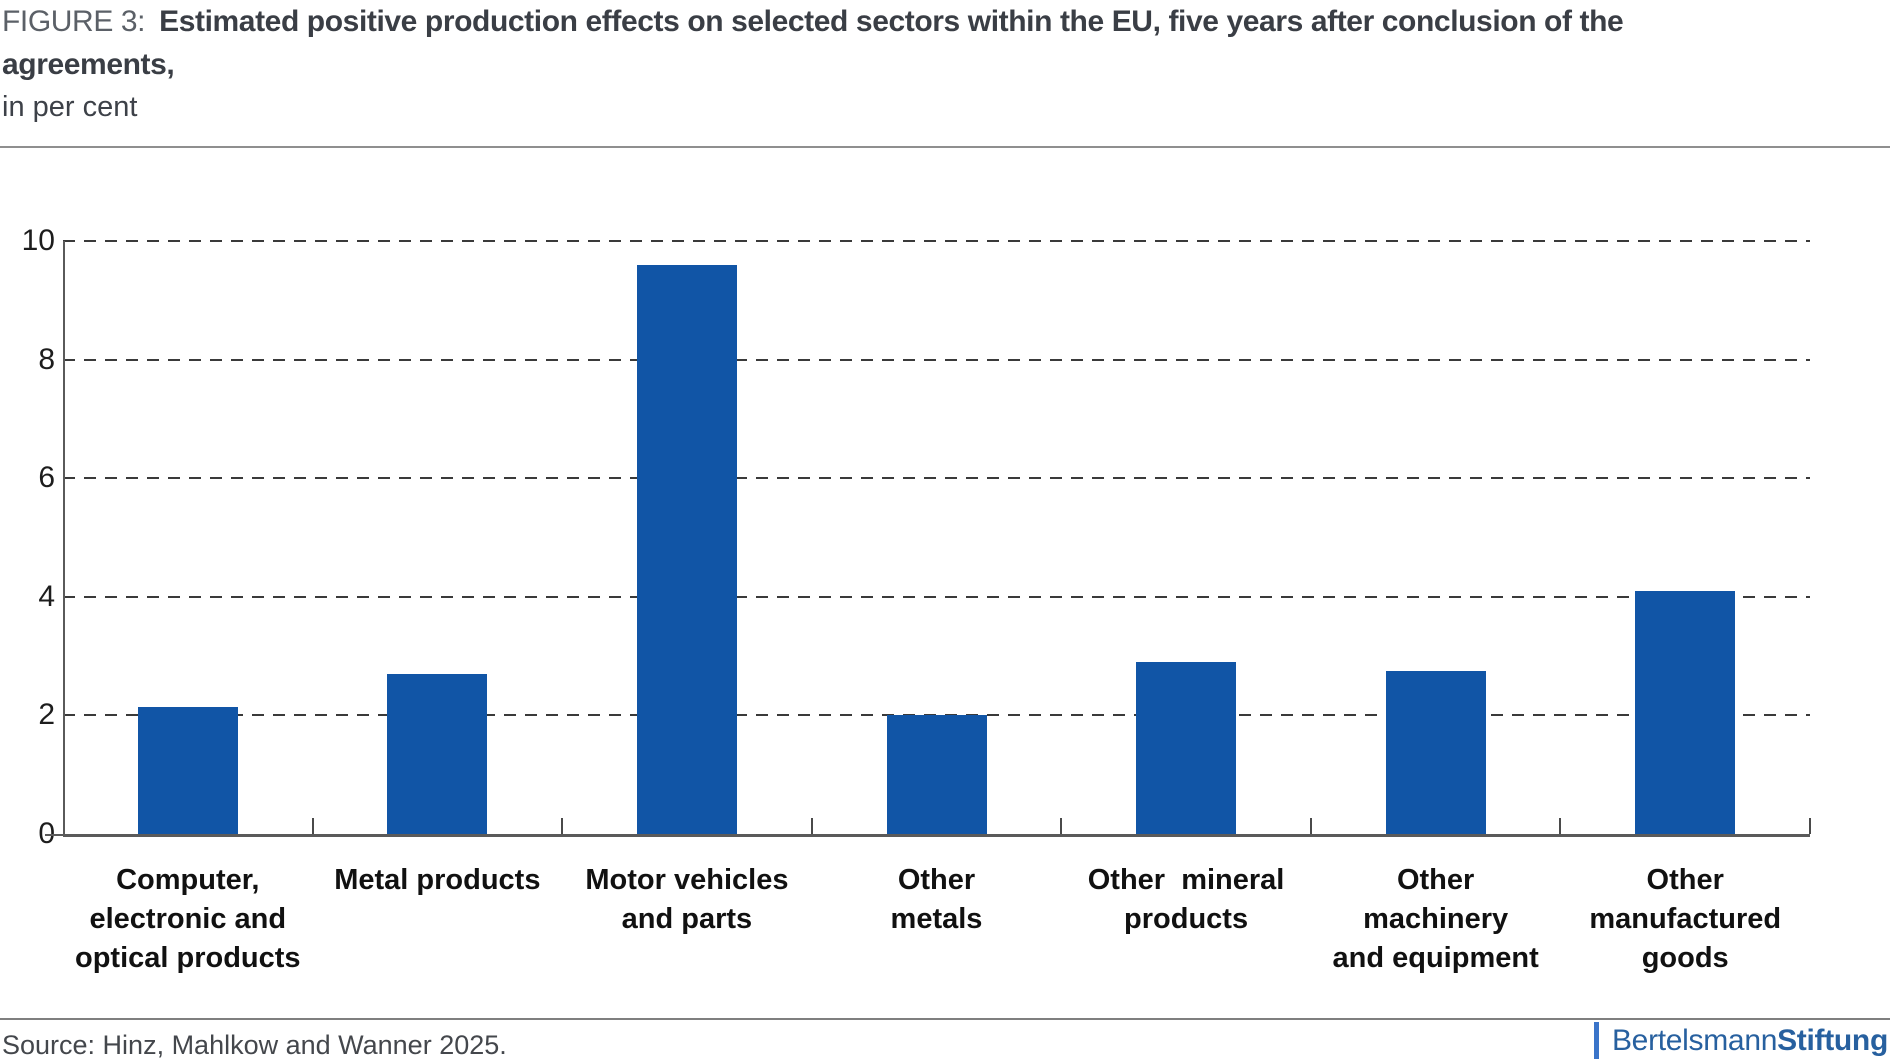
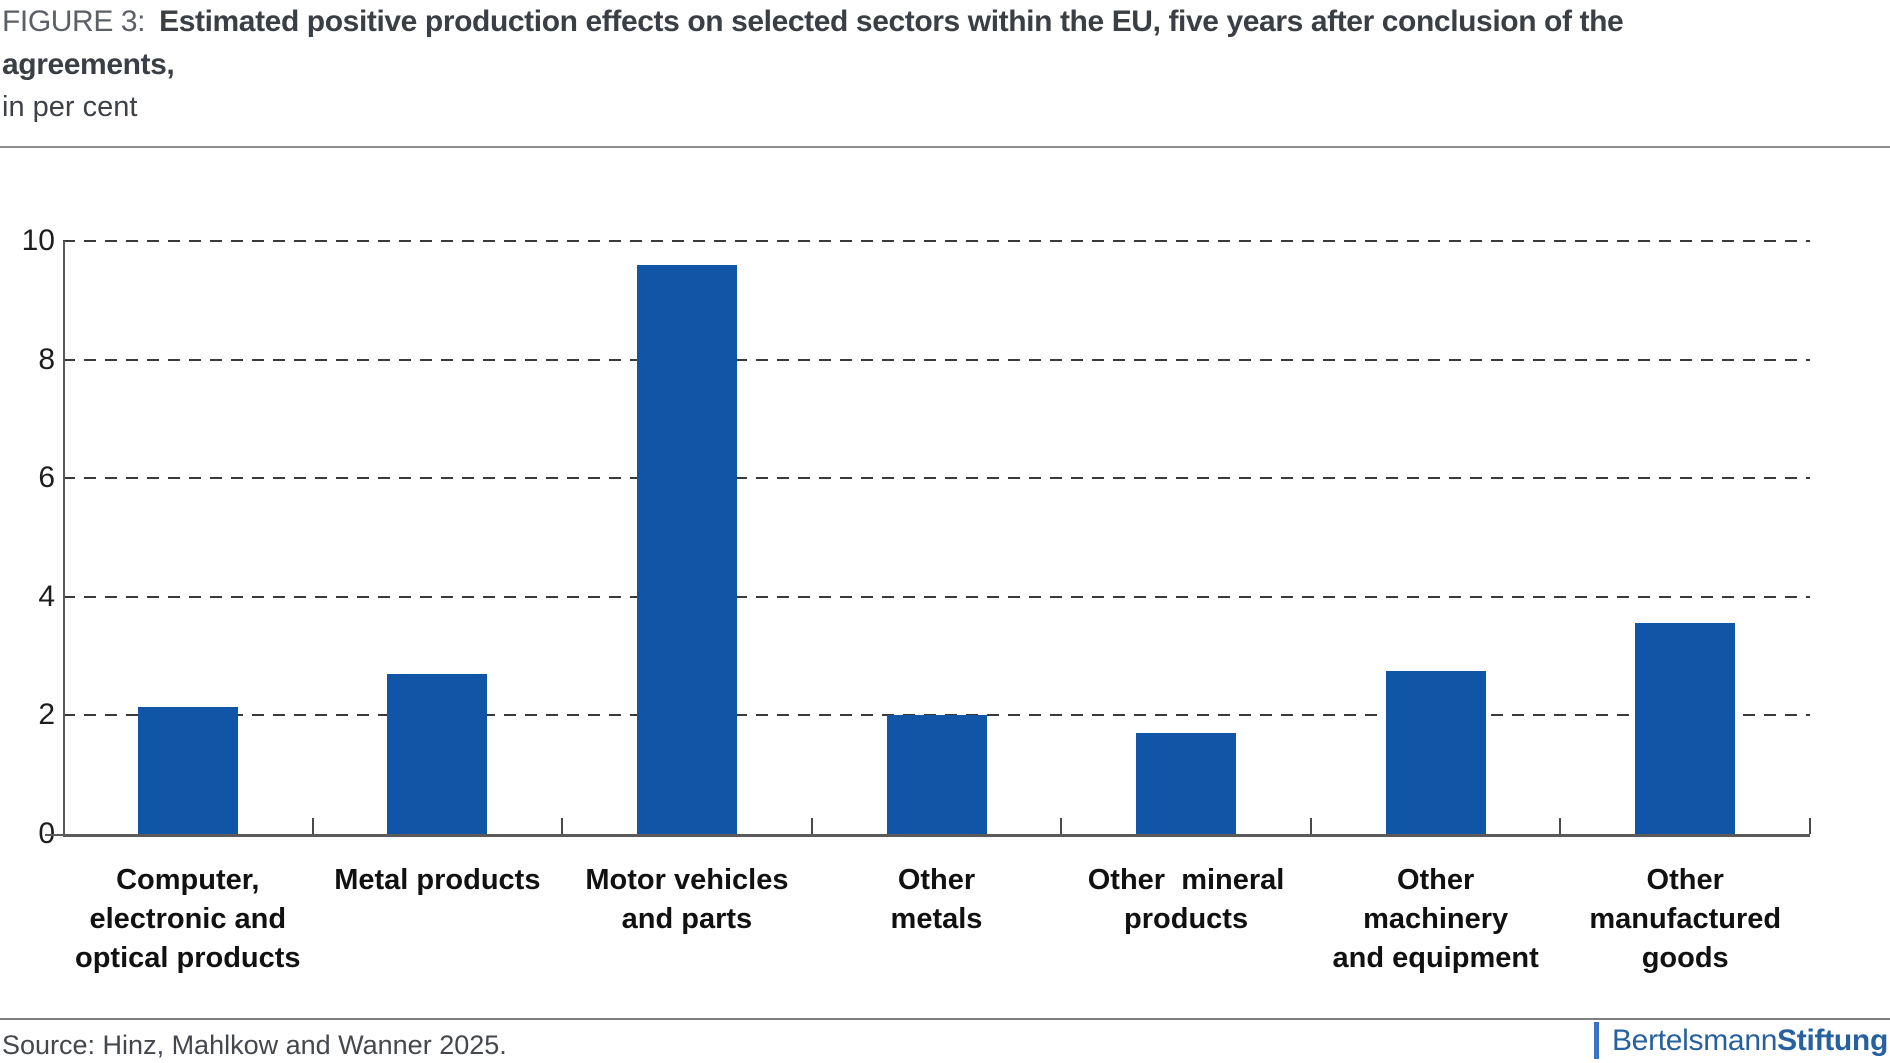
Other mineral products: 2.9 -> 1.7
Other manufactured goods: 4.1 -> 3.5
